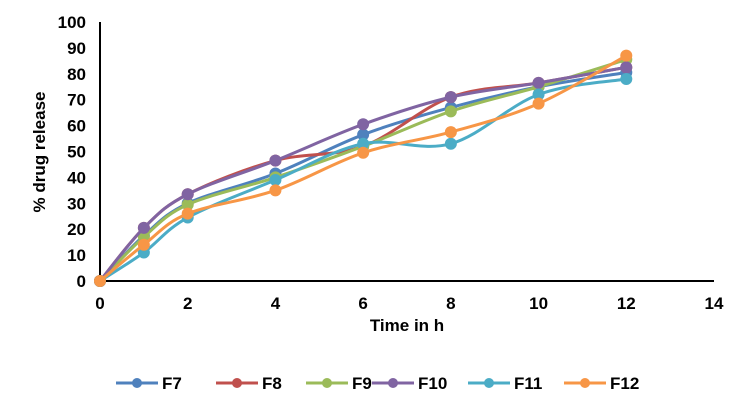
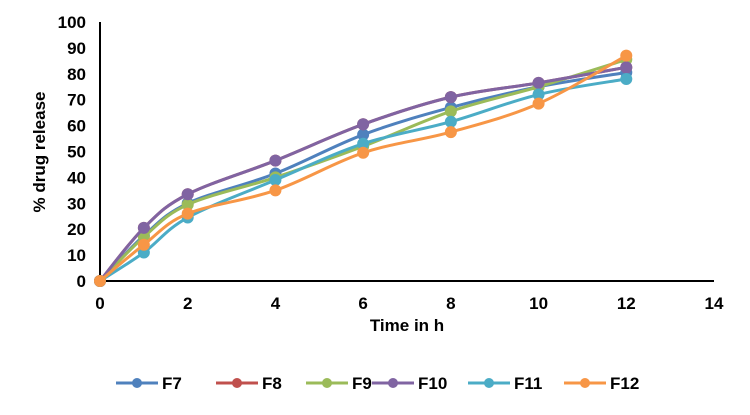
F8/6: 52 -> 60
F11/8: 53 -> 62
